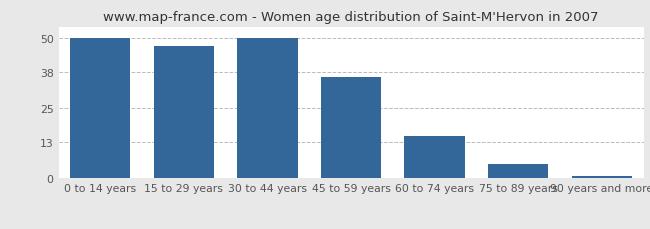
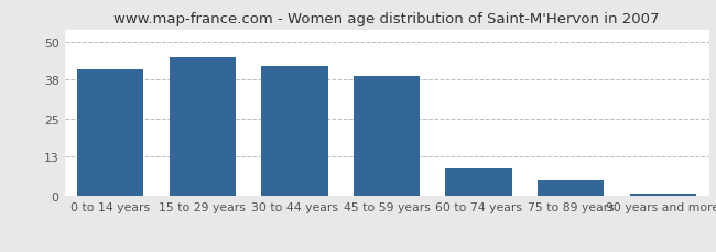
0 to 14 years: 50 -> 41
15 to 29 years: 47 -> 45
30 to 44 years: 50 -> 42
45 to 59 years: 36 -> 39
60 to 74 years: 15 -> 9
